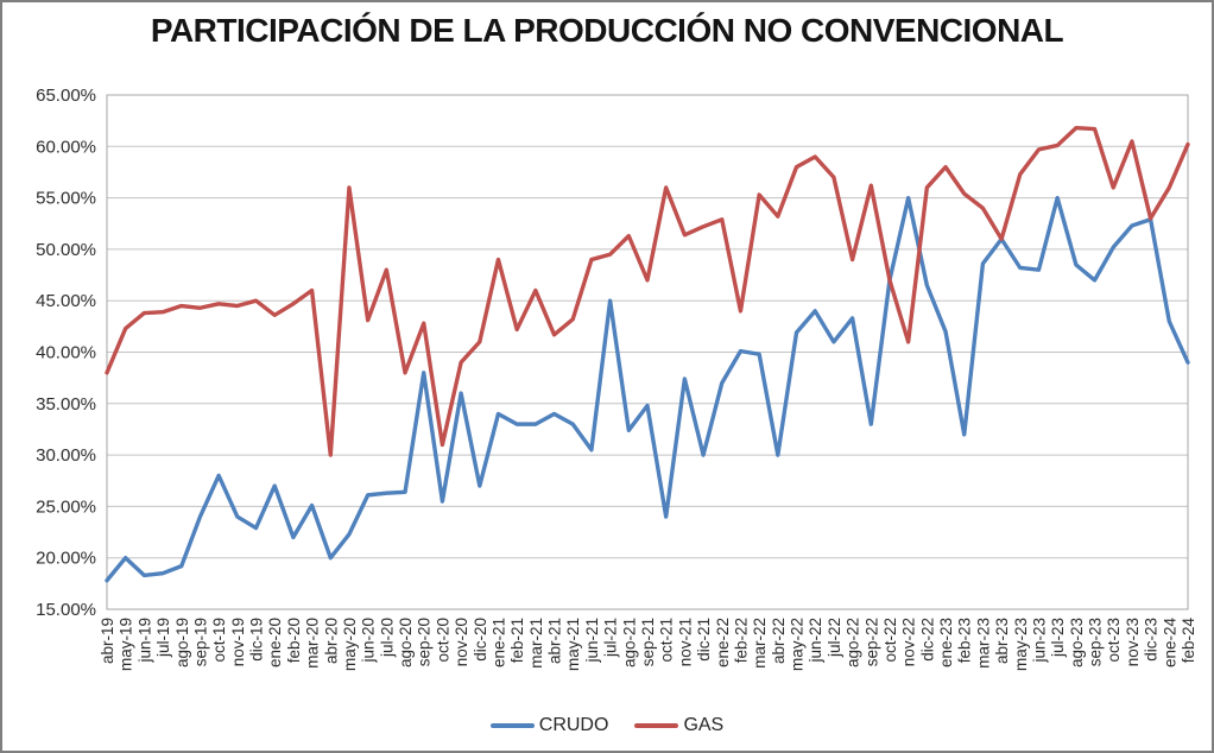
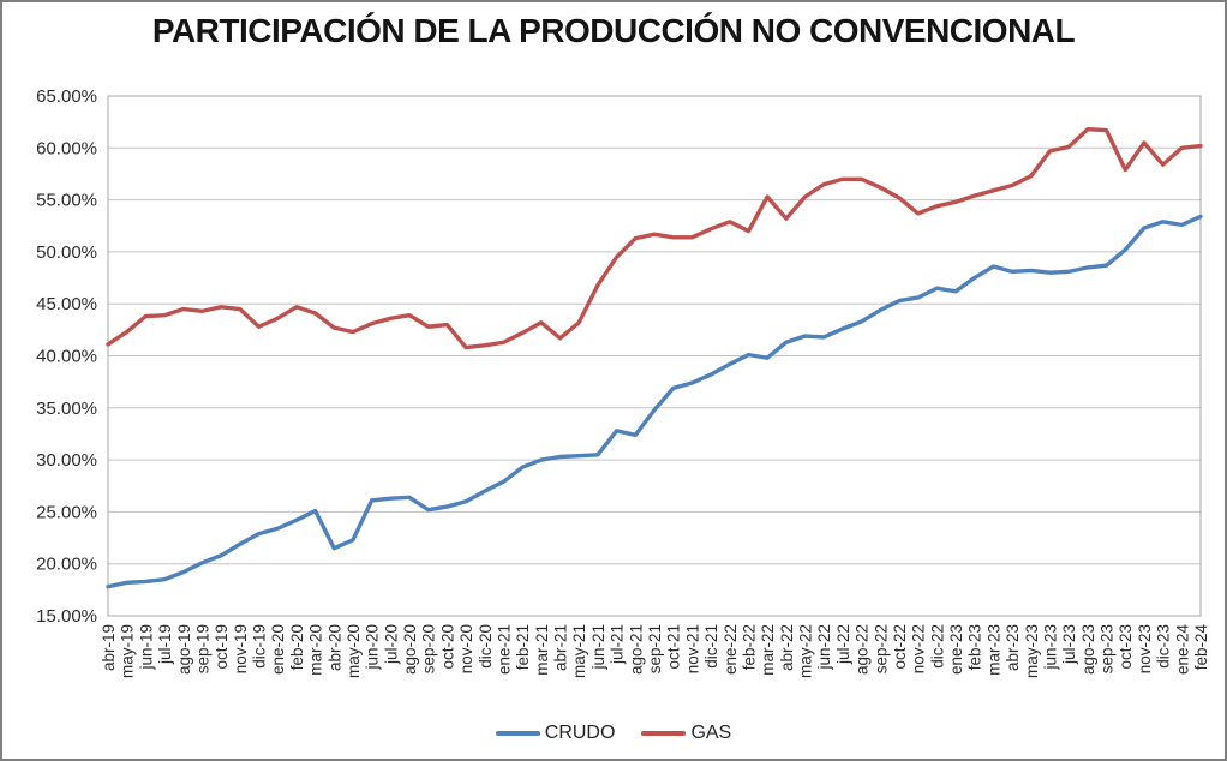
GAS/abr-19: 38% -> 41%
CRUDO/may-19: 20% -> 18%
CRUDO/sep-19: 24% -> 20%
CRUDO/oct-19: 28% -> 21%
CRUDO/nov-19: 24% -> 22%
GAS/dic-19: 45% -> 43%
CRUDO/ene-20: 27% -> 23%
CRUDO/feb-20: 22% -> 24%
GAS/mar-20: 46% -> 44%
CRUDO/abr-20: 20% -> 22%
GAS/abr-20: 30% -> 43%
GAS/may-20: 56% -> 42%
GAS/jul-20: 48% -> 44%
GAS/ago-20: 38% -> 44%
CRUDO/sep-20: 38% -> 25%
GAS/oct-20: 31% -> 43%
CRUDO/nov-20: 36% -> 26%
GAS/nov-20: 39% -> 41%
CRUDO/ene-21: 34% -> 28%
GAS/ene-21: 49% -> 41%
CRUDO/feb-21: 33% -> 29%
CRUDO/mar-21: 33% -> 30%
GAS/mar-21: 46% -> 43%
CRUDO/abr-21: 34% -> 30%
CRUDO/may-21: 33% -> 30%
GAS/jun-21: 49% -> 47%
CRUDO/jul-21: 45% -> 33%
GAS/sep-21: 47% -> 52%
CRUDO/oct-21: 24% -> 37%
GAS/oct-21: 56% -> 51%
CRUDO/dic-21: 30% -> 38%
CRUDO/ene-22: 37% -> 39%
GAS/feb-22: 44% -> 52%
CRUDO/abr-22: 30% -> 41%
GAS/may-22: 58% -> 55%
CRUDO/jun-22: 44% -> 42%
GAS/jun-22: 59% -> 56%
CRUDO/jul-22: 41% -> 43%
GAS/ago-22: 49% -> 57%
CRUDO/sep-22: 33% -> 44%
CRUDO/oct-22: 47% -> 45%
GAS/oct-22: 47% -> 55%
CRUDO/nov-22: 55% -> 46%
GAS/nov-22: 41% -> 54%
GAS/dic-22: 56% -> 54%
CRUDO/ene-23: 42% -> 46%
GAS/ene-23: 58% -> 55%
CRUDO/feb-23: 32% -> 48%
GAS/mar-23: 54% -> 56%
CRUDO/abr-23: 51% -> 48%
GAS/abr-23: 51% -> 56%
CRUDO/jul-23: 55% -> 48%
CRUDO/sep-23: 47% -> 49%
GAS/oct-23: 56% -> 58%
GAS/dic-23: 53% -> 58%
CRUDO/ene-24: 43% -> 53%
GAS/ene-24: 56% -> 60%
CRUDO/feb-24: 39% -> 53%
